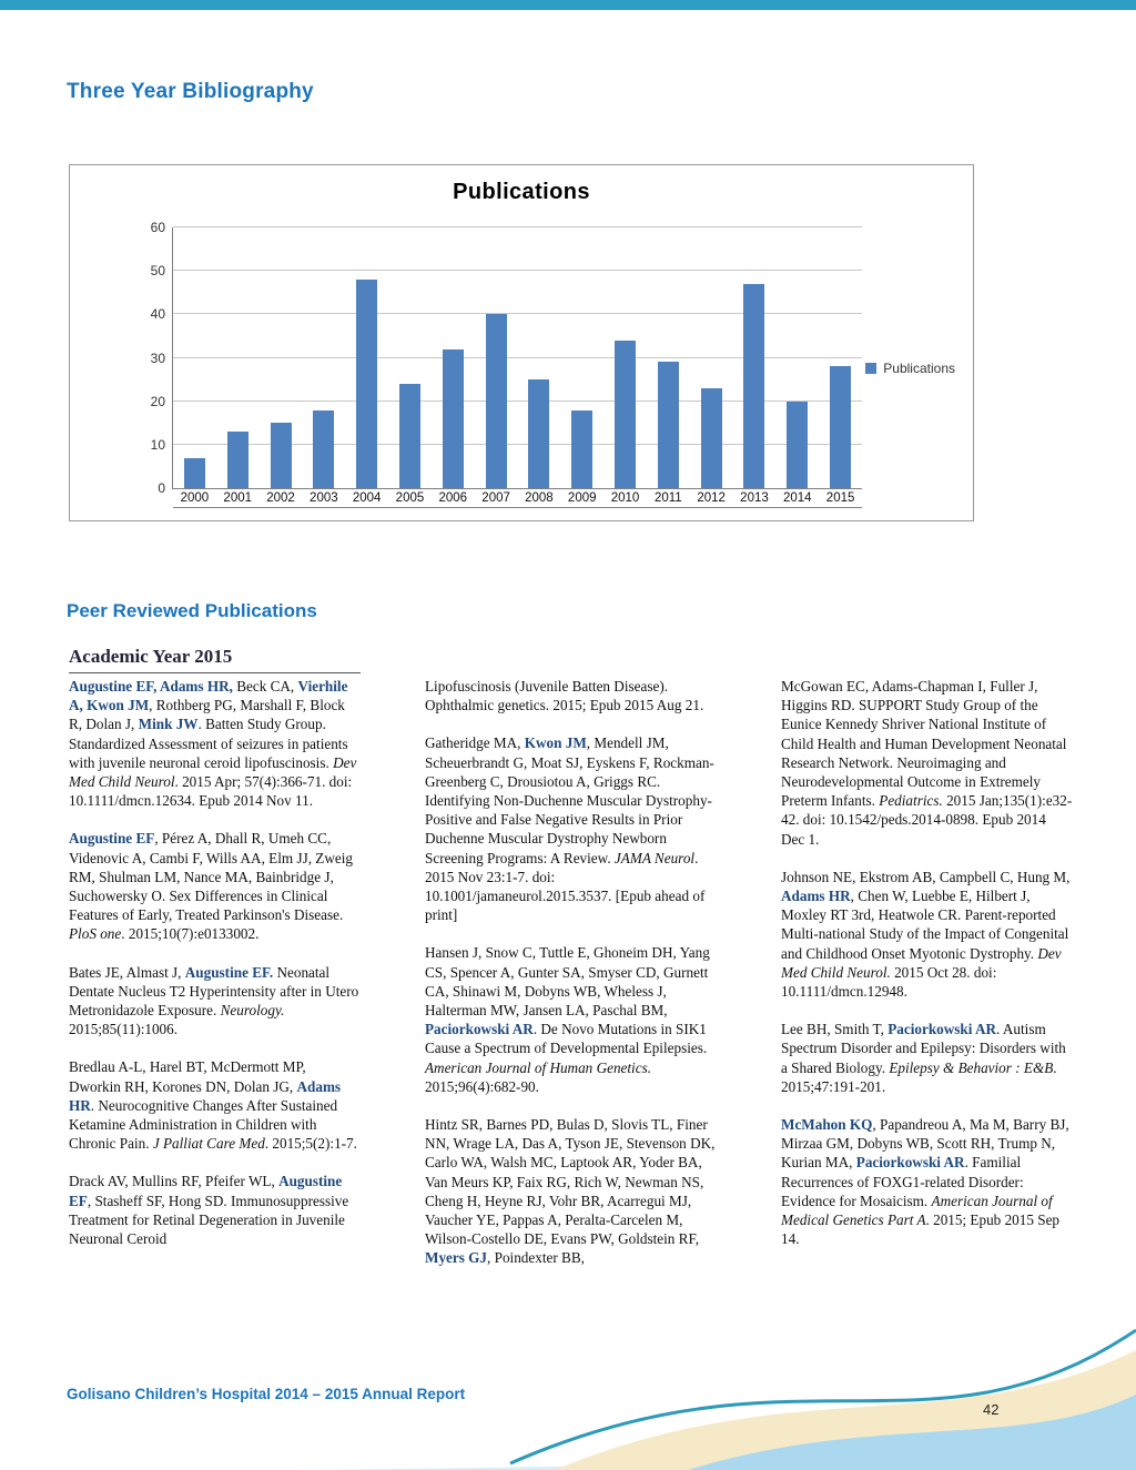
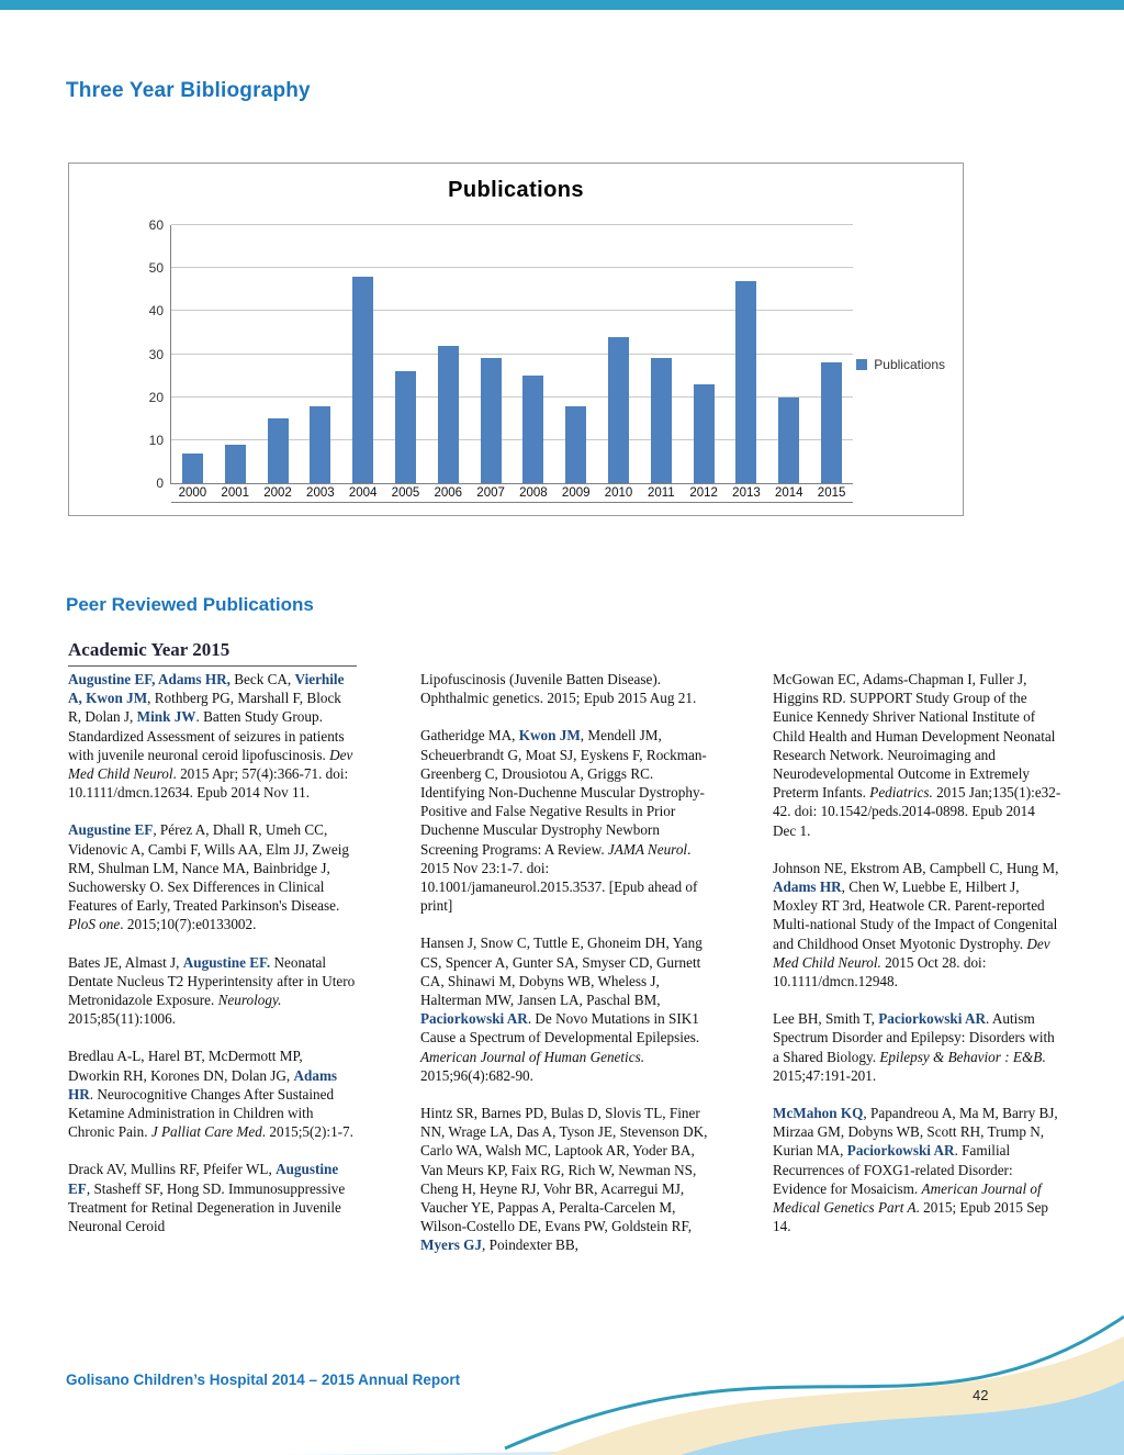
2001: 13 -> 9
2005: 24 -> 26
2007: 40 -> 29
